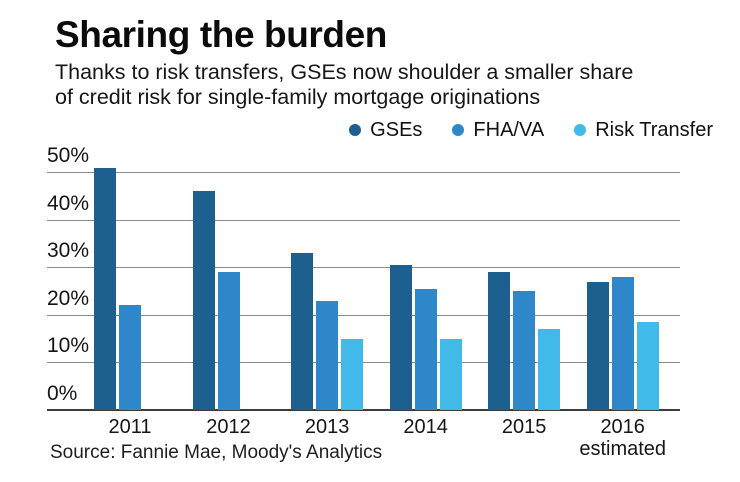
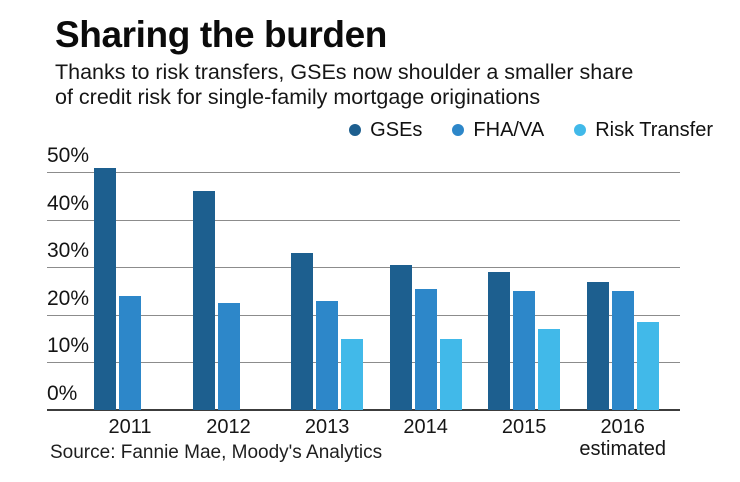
FHA/VA/2011: 22% -> 24%
FHA/VA/2012: 29% -> 22%
FHA/VA/2016: 28% -> 25%
